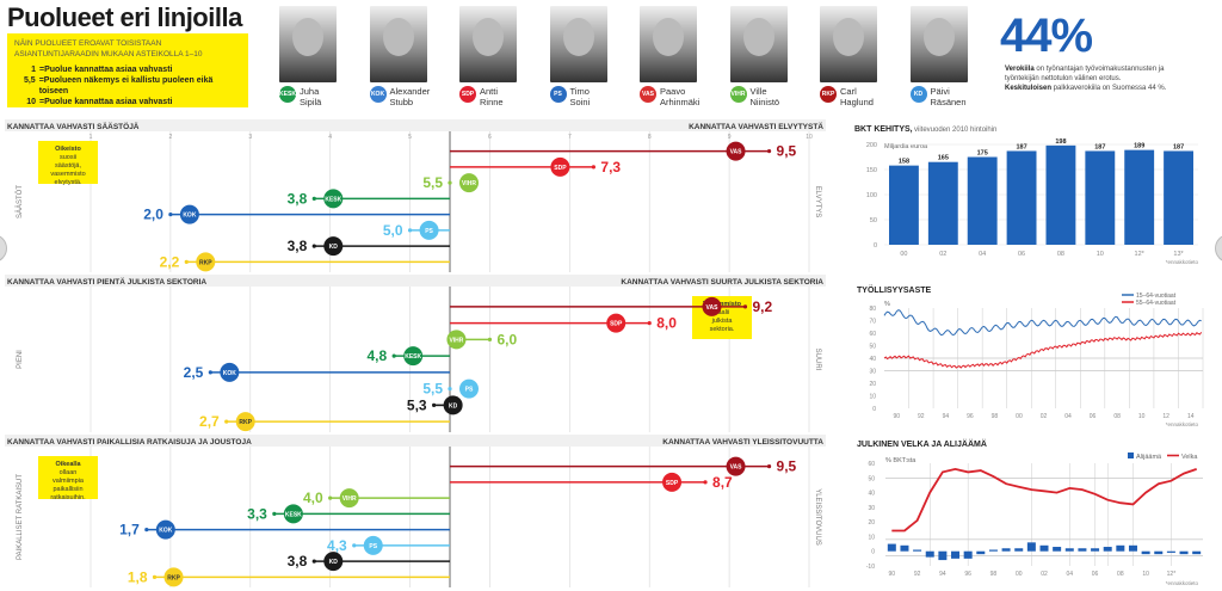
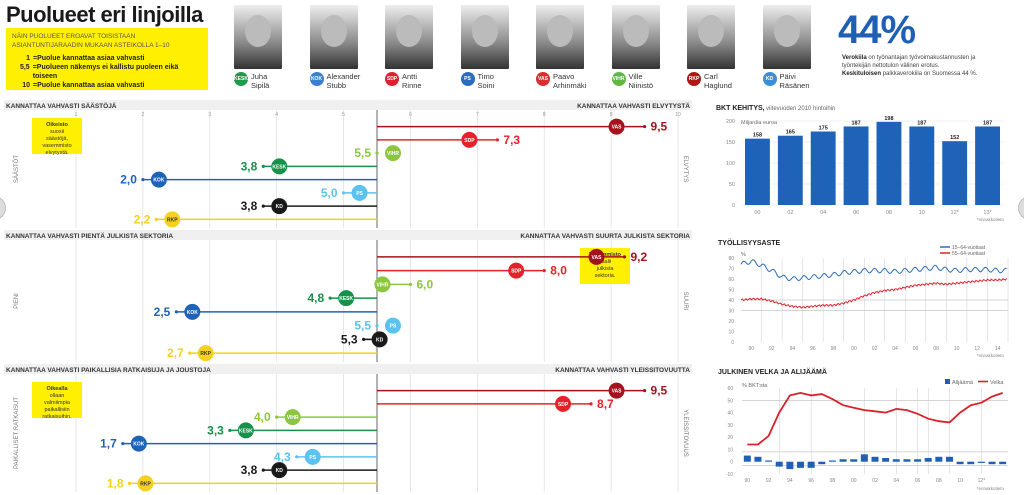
BKT KEHITYS,/12*: 189 -> 152
